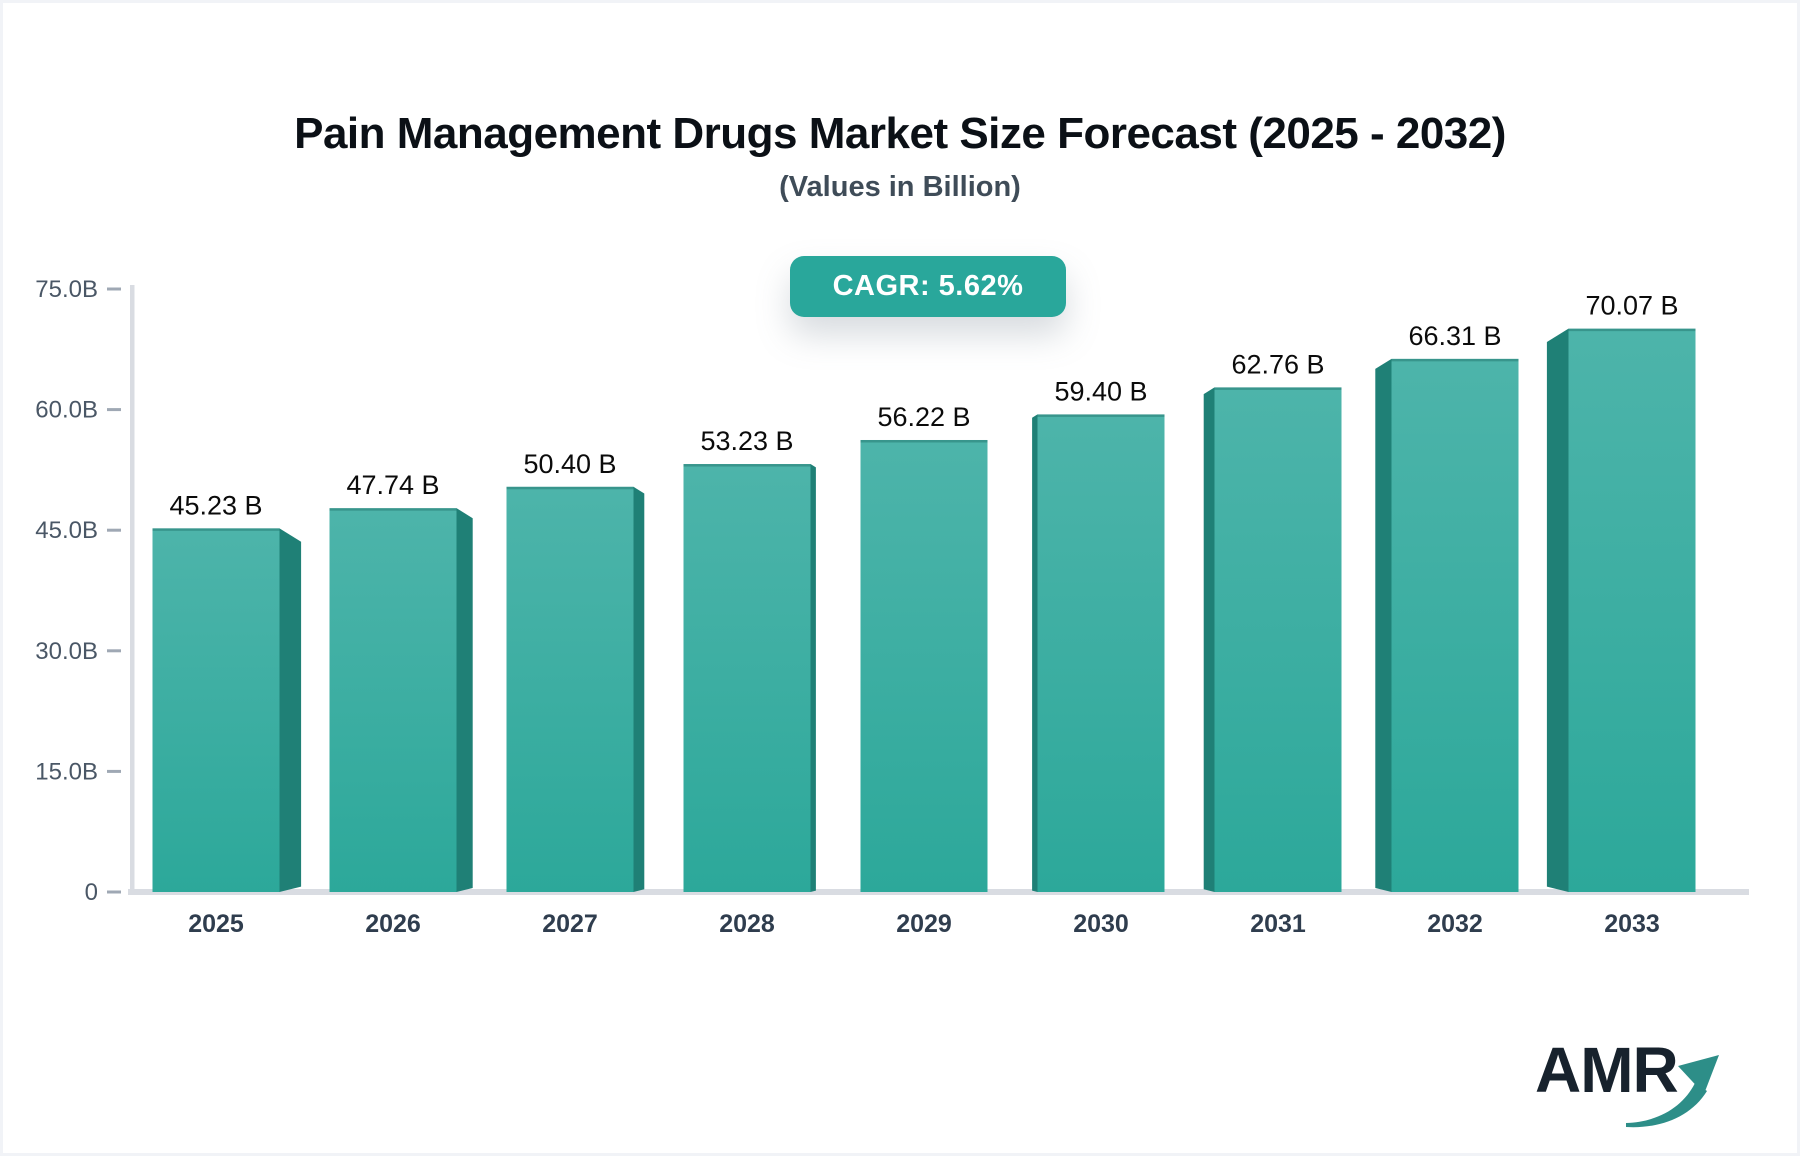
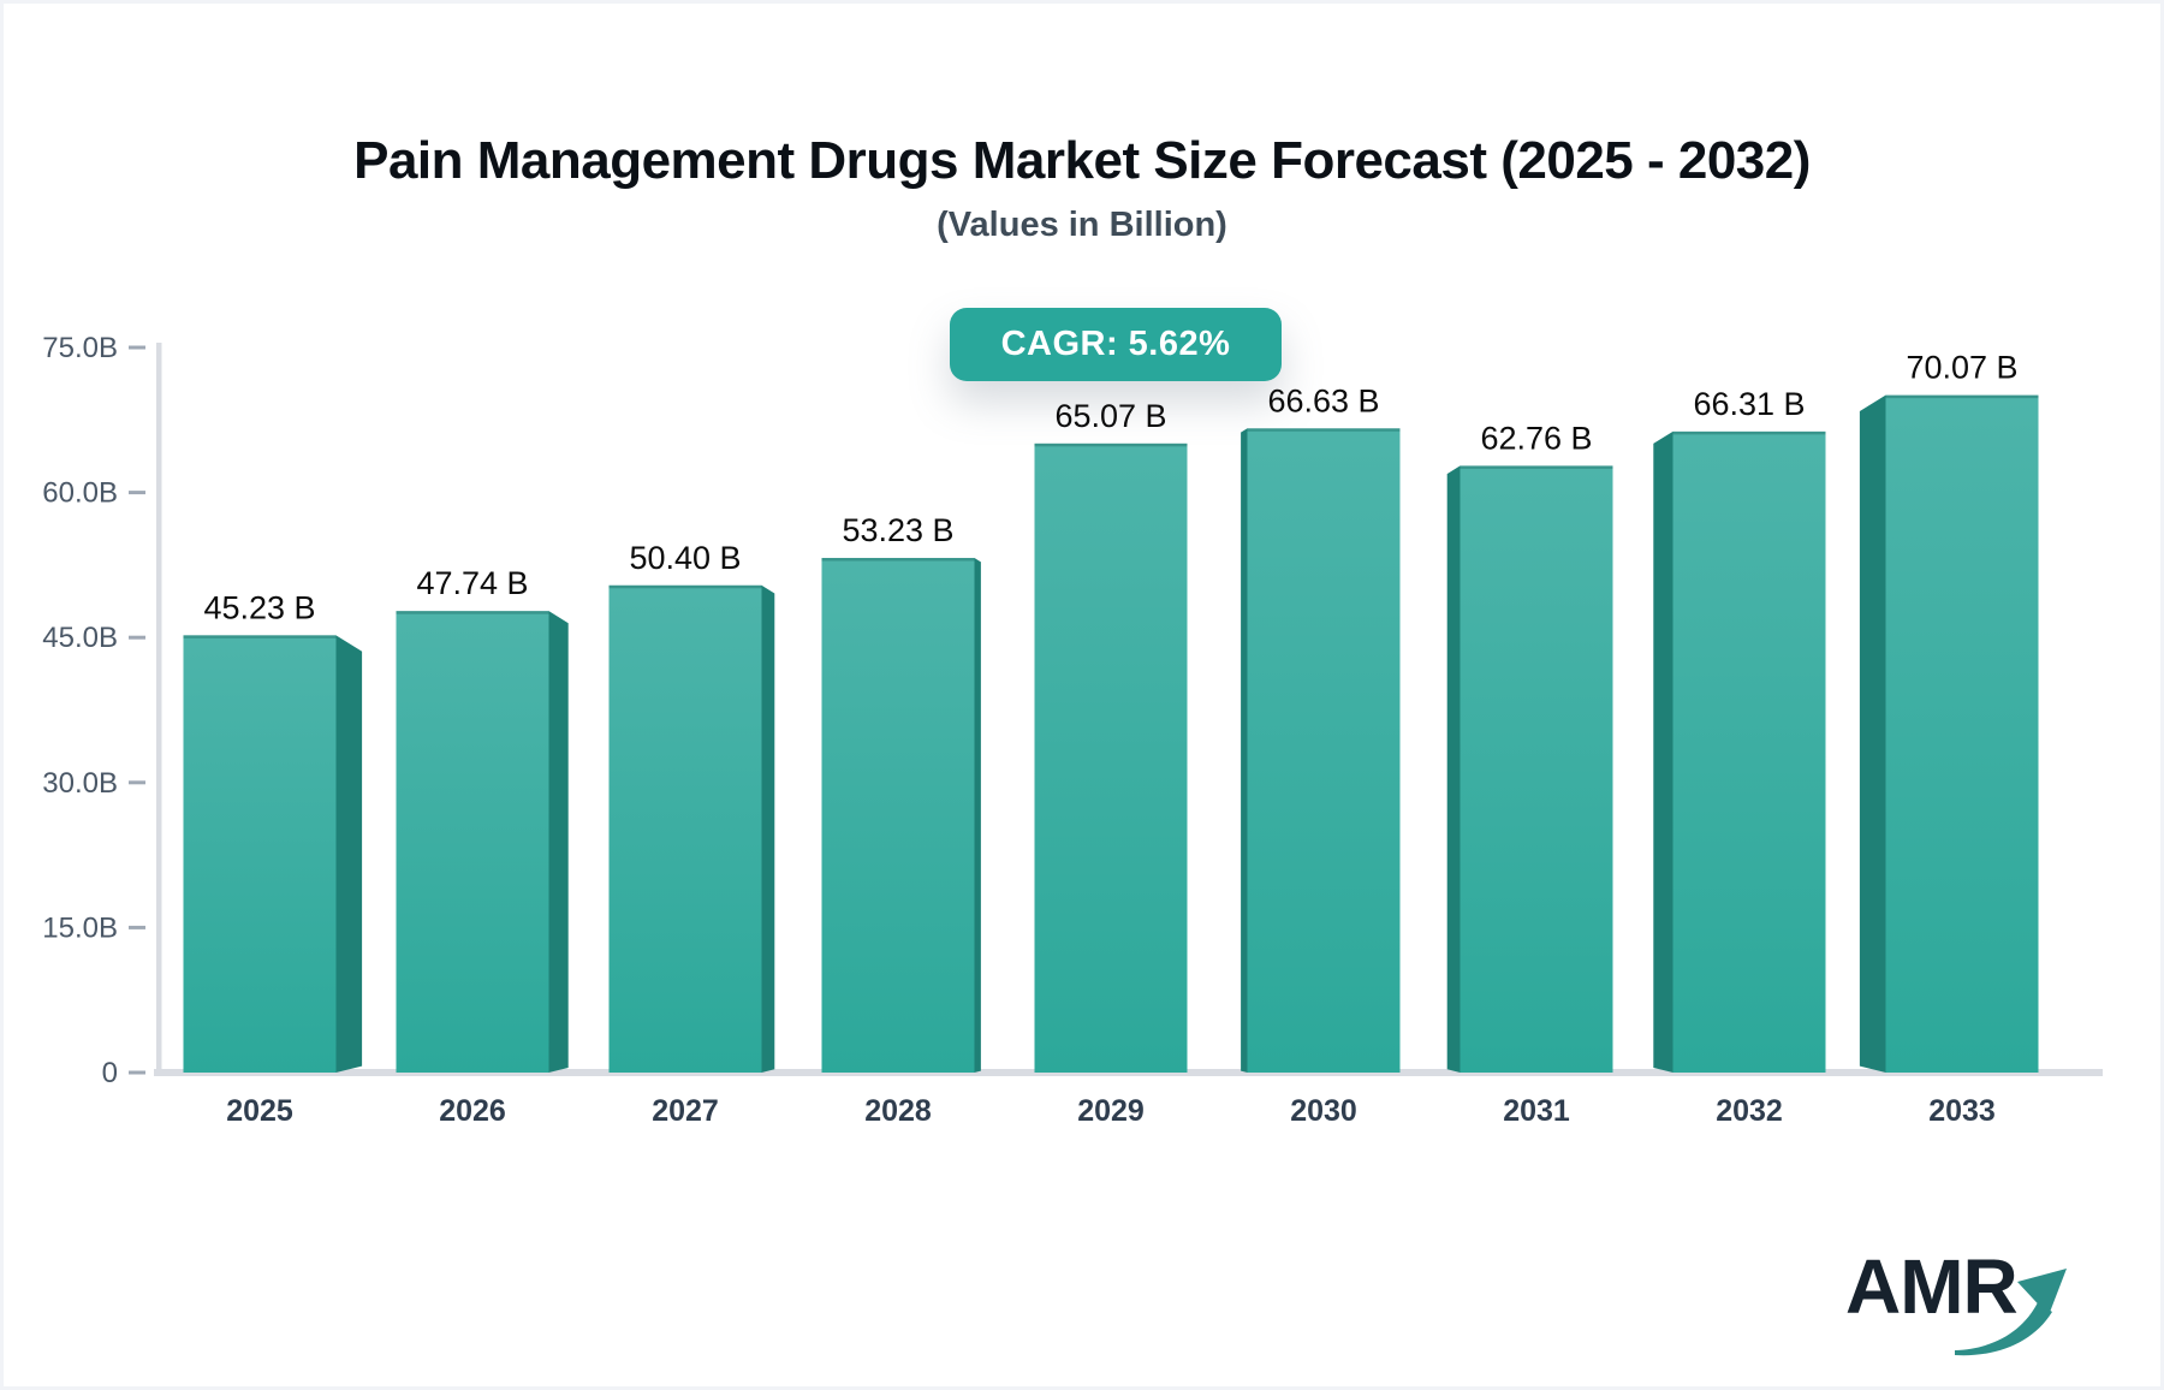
2029: 56.22 -> 65.07
2030: 59.40 -> 66.63
